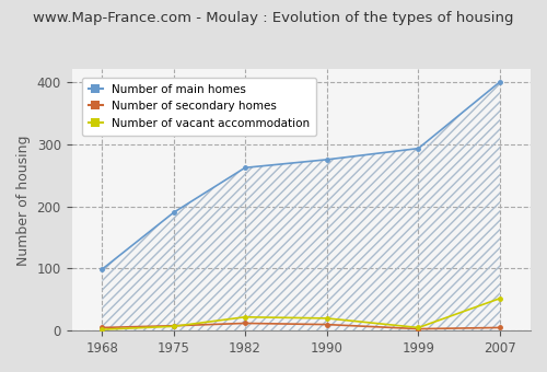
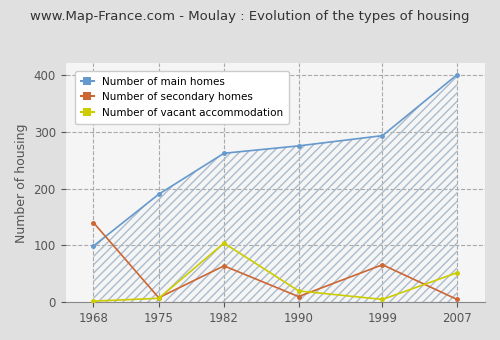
Number of secondary homes/1968: 5 -> 140
Number of secondary homes/1982: 12 -> 64
Number of vacant accommodation/1982: 22 -> 104
Number of secondary homes/1999: 3 -> 66
